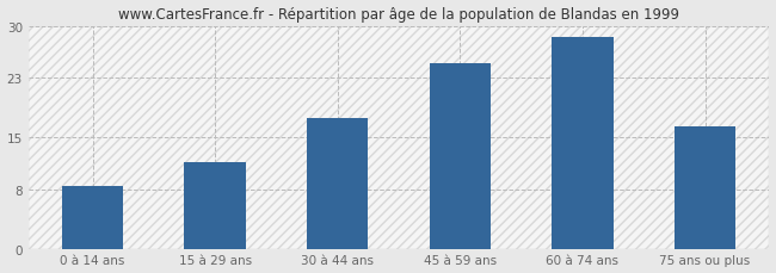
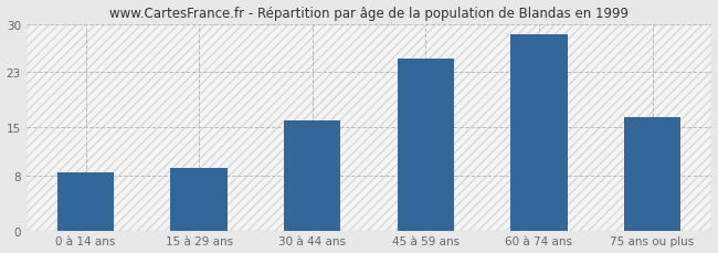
15 à 29 ans: 11.6 -> 9.0
30 à 44 ans: 17.6 -> 16.0
